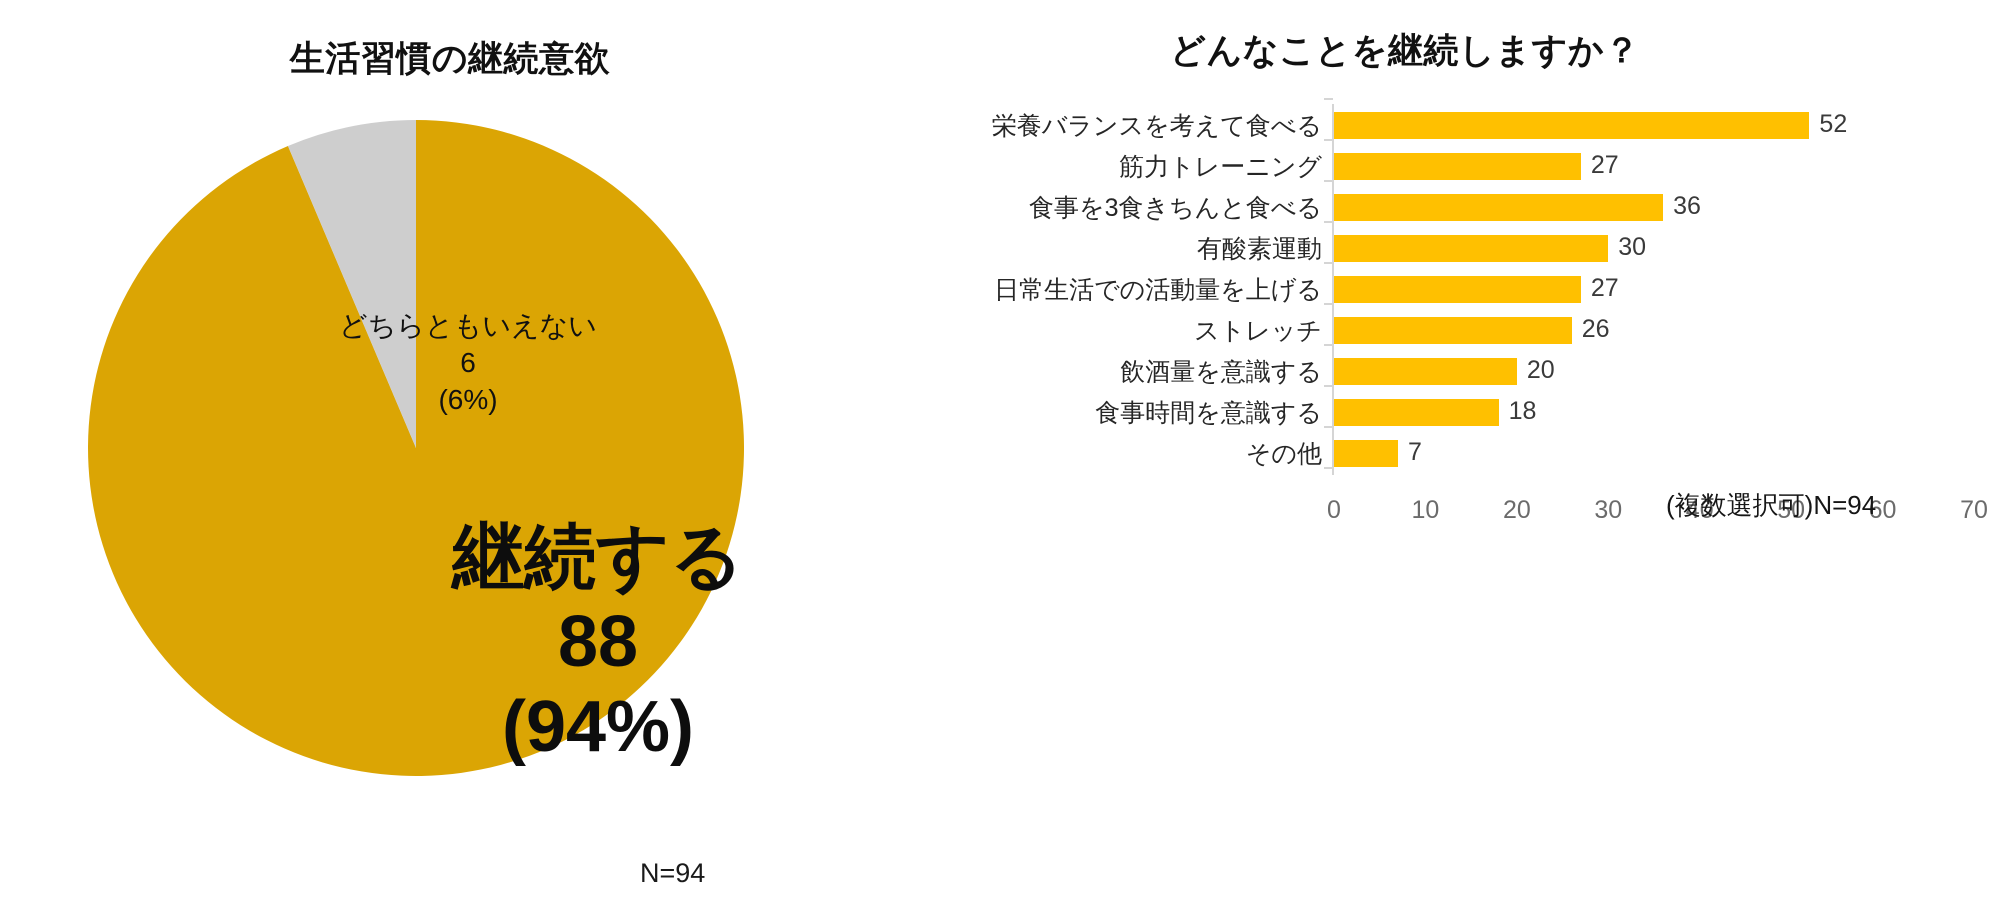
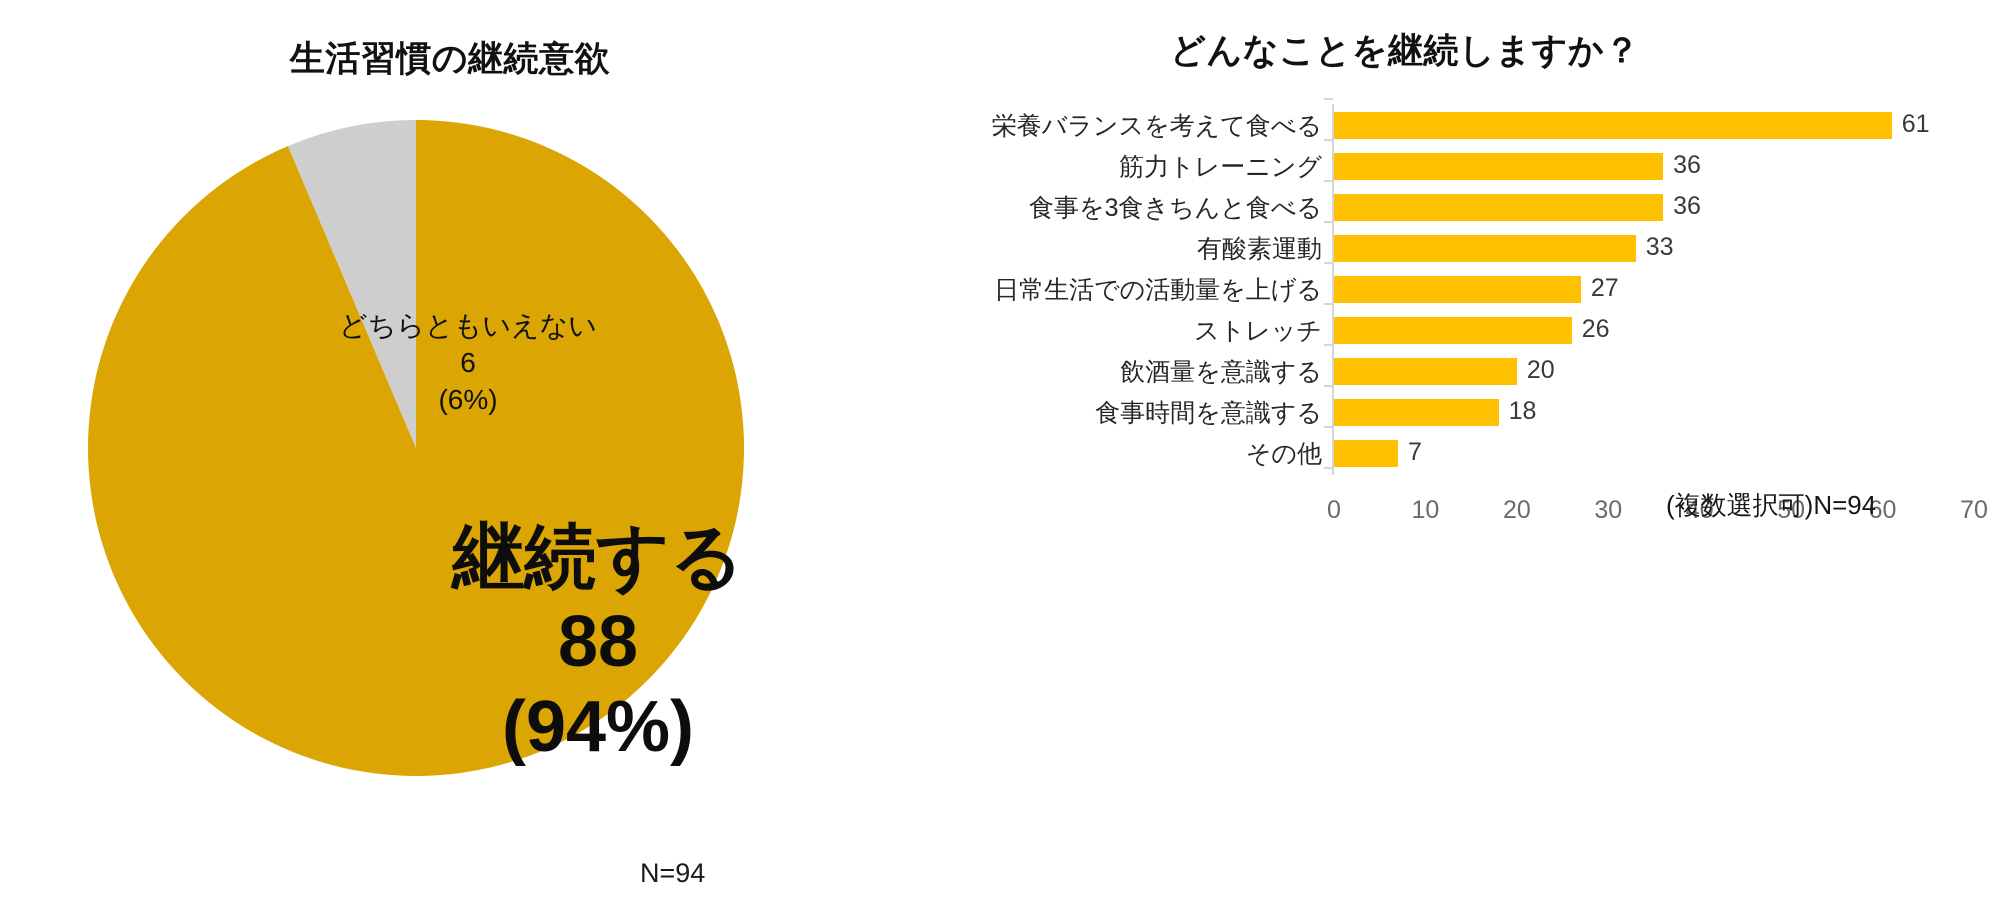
どんなことを継続しますか？/栄養バランスを考えて食べる: 52 -> 61
どんなことを継続しますか？/筋力トレーニング: 27 -> 36
どんなことを継続しますか？/有酸素運動: 30 -> 33
